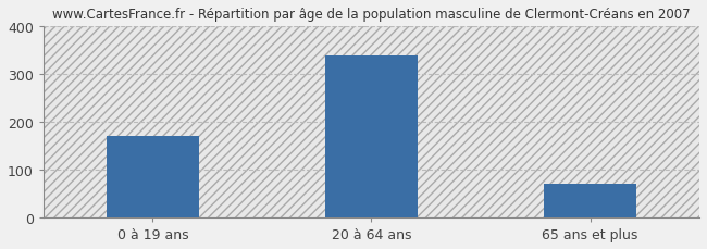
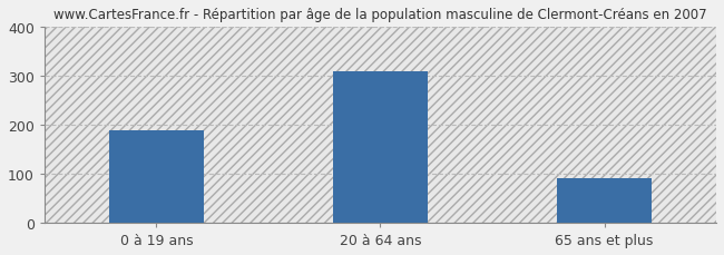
0 à 19 ans: 170 -> 190
20 à 64 ans: 340 -> 310
65 ans et plus: 70 -> 90
